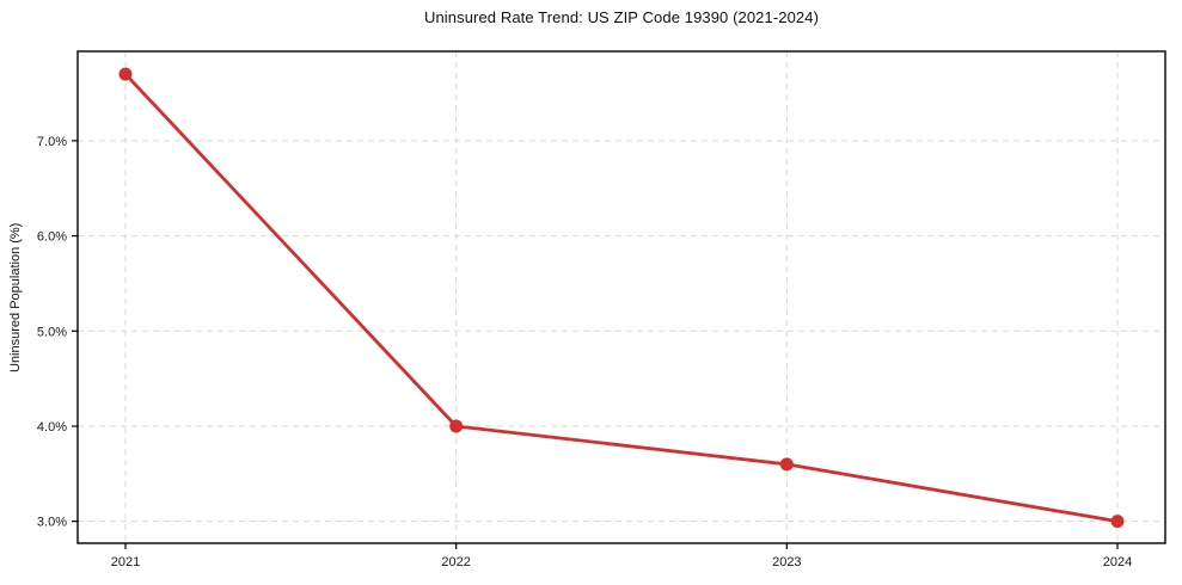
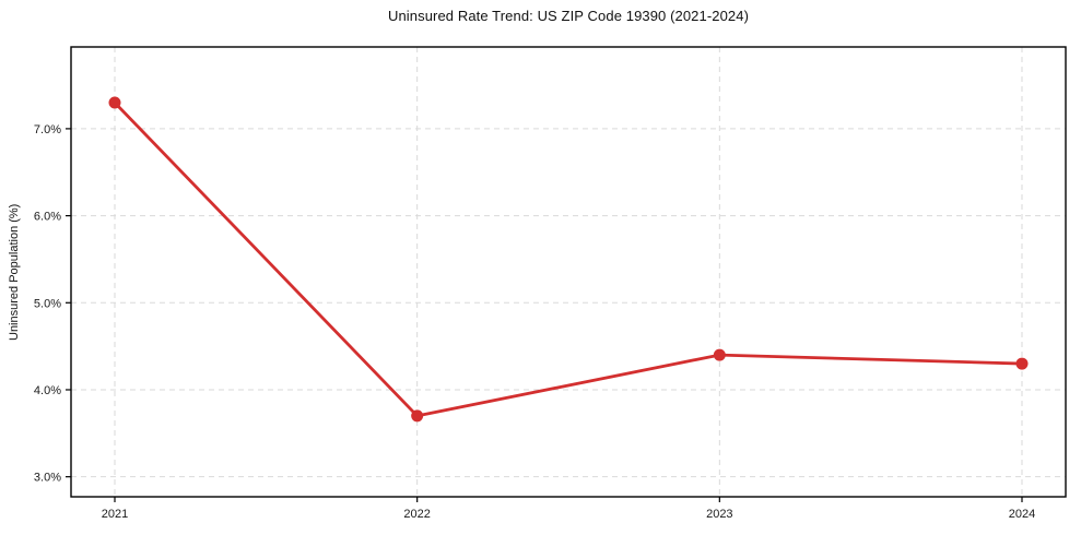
2021: 7.7% -> 7.3%
2022: 4.0% -> 3.7%
2023: 3.6% -> 4.4%
2024: 3.0% -> 4.3%
